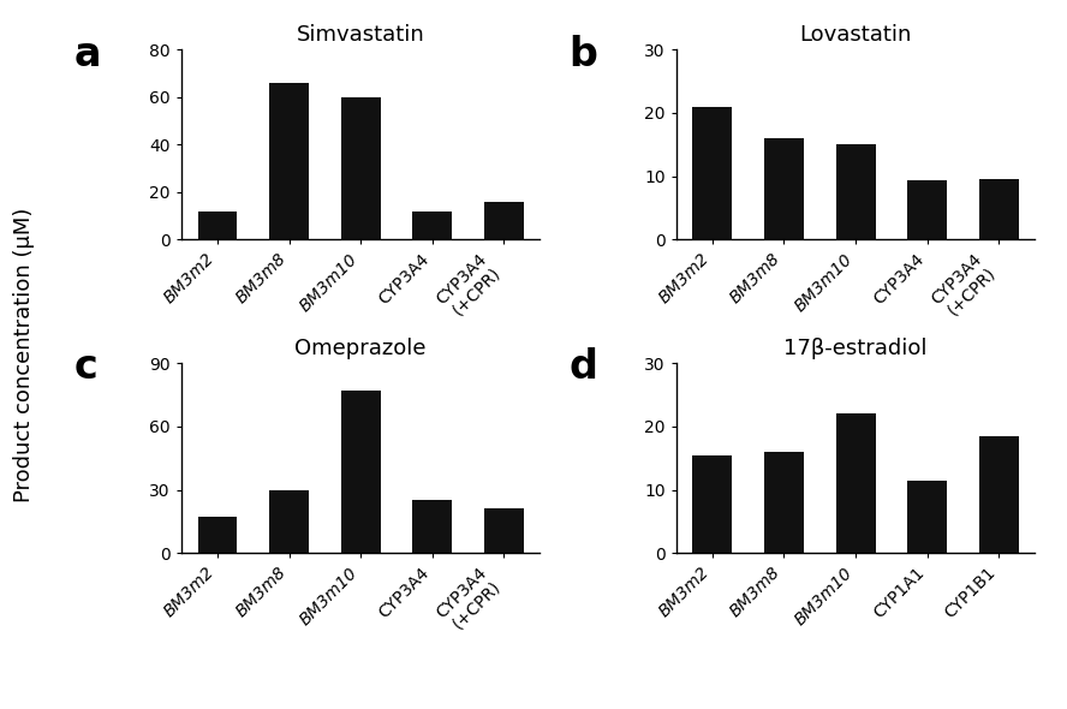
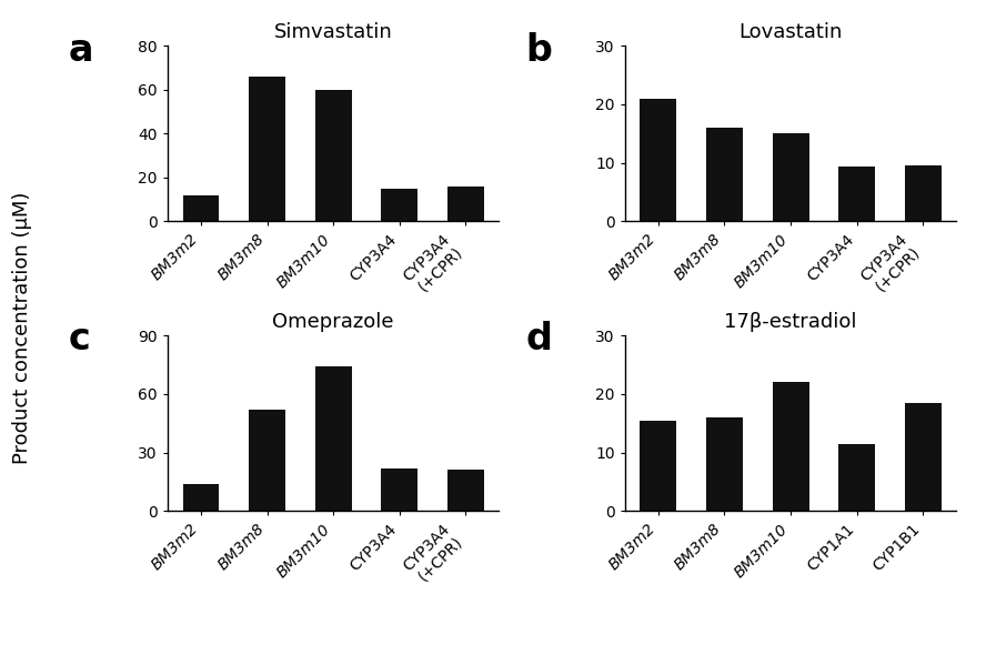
Simvastatin/CYP3A4: 12 -> 15
Omeprazole/BM3m2: 17 -> 14
Omeprazole/BM3m8: 30 -> 52
Omeprazole/BM3m10: 77 -> 74
Omeprazole/CYP3A4: 25 -> 22
